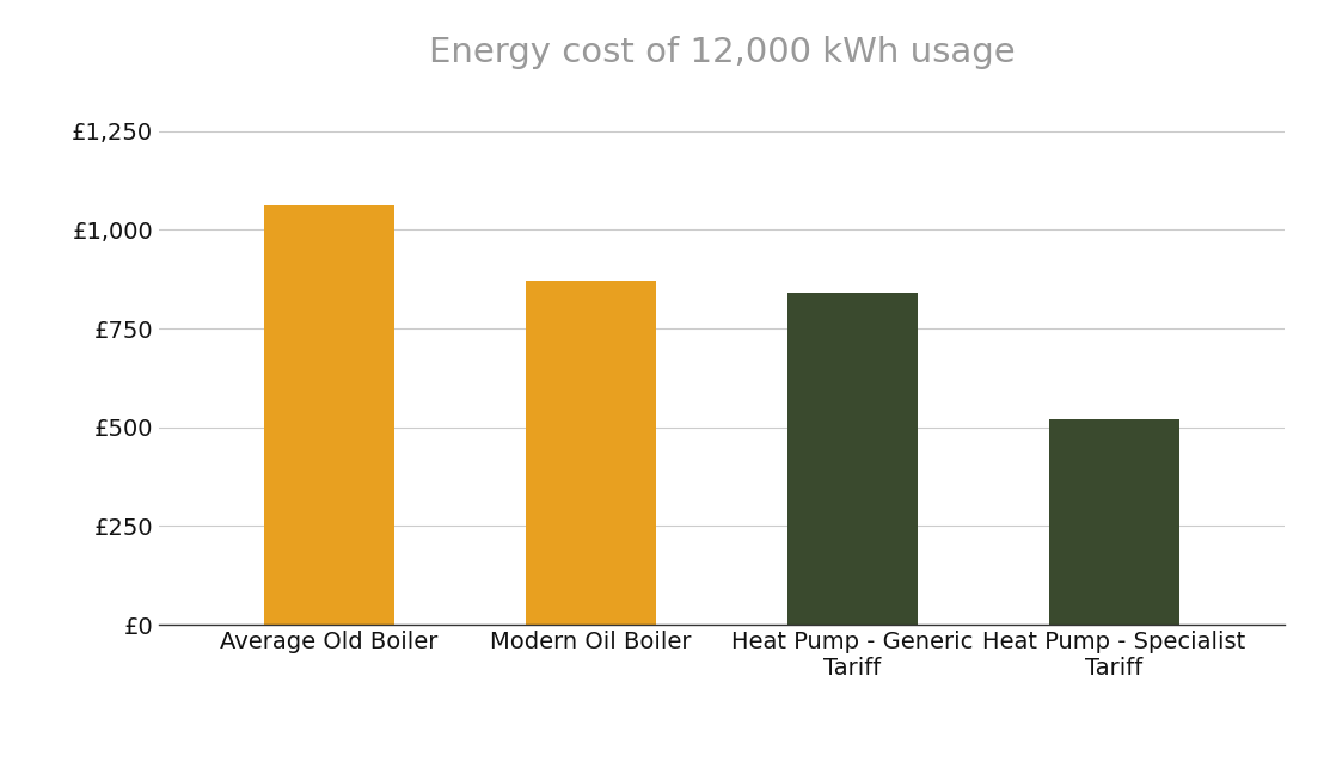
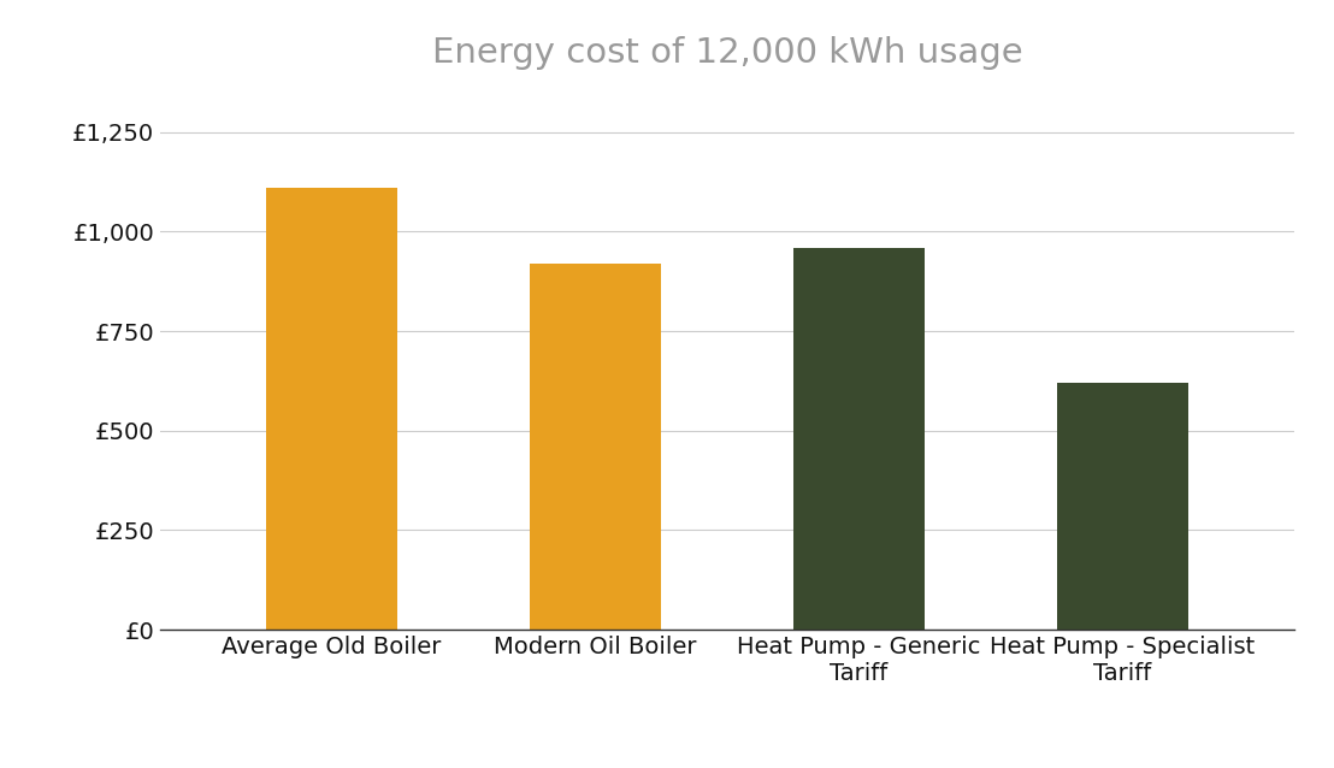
Average Old Boiler: £1,060 -> £1,110
Modern Oil Boiler: £870 -> £920
Heat Pump - Generic Tariff: £840 -> £960
Heat Pump - Specialist Tariff: £520 -> £620
